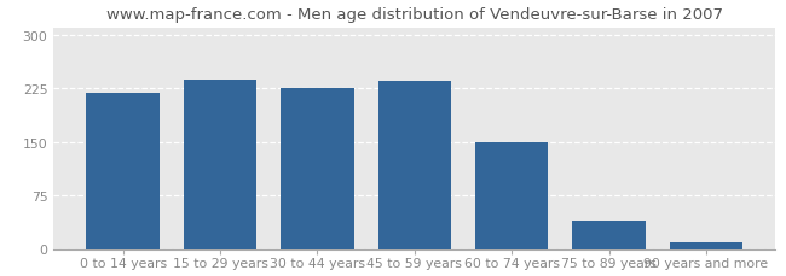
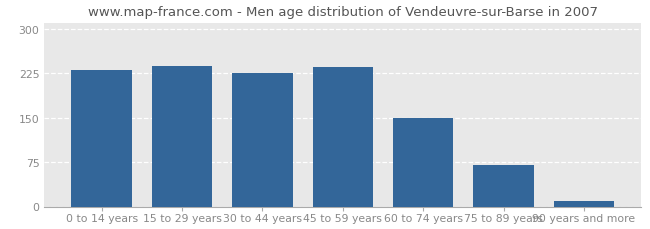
0 to 14 years: 218 -> 230
75 to 89 years: 40 -> 70
